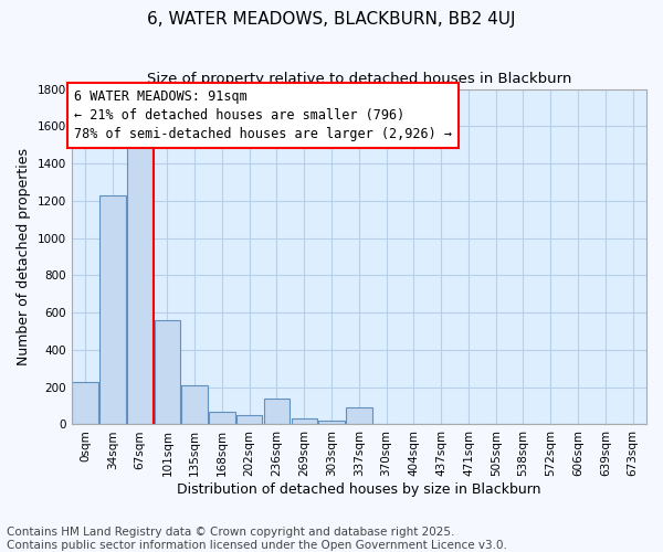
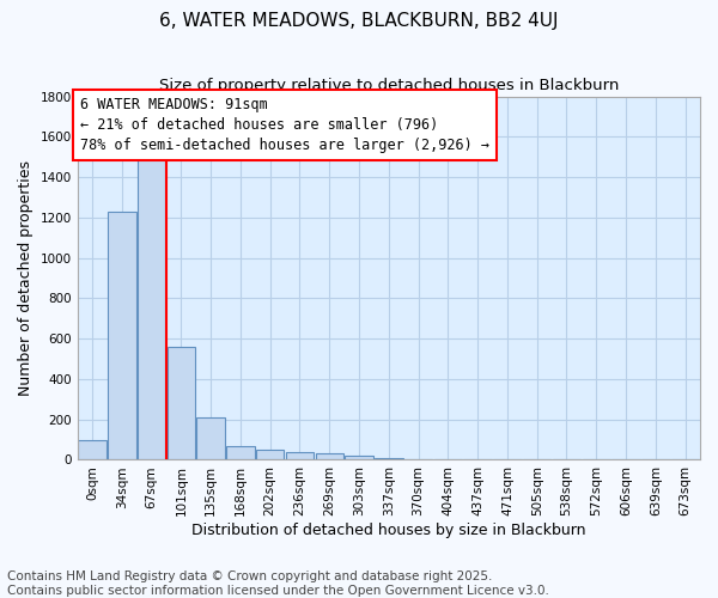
0sqm: 230 -> 100
236sqm: 140 -> 40
337sqm: 90 -> 10
